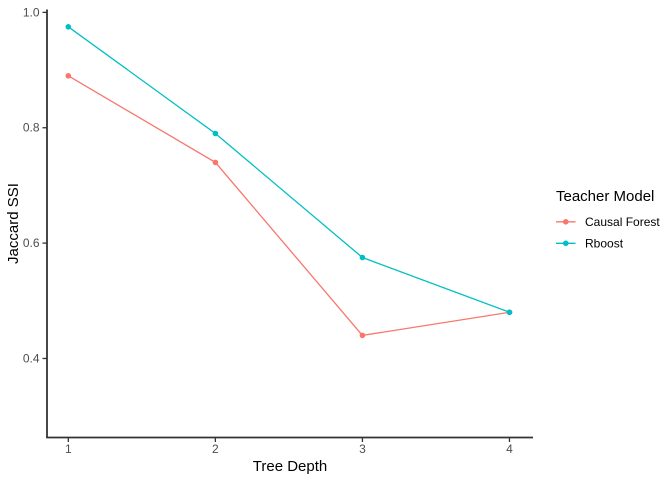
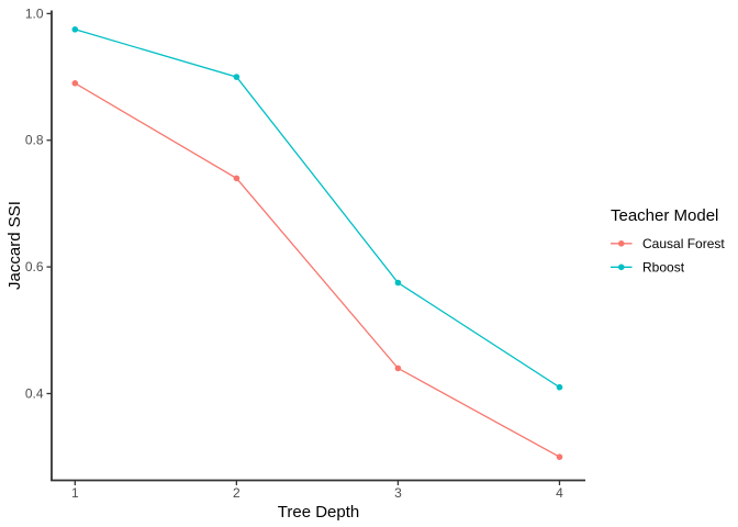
Rboost/2: 0.79 -> 0.90
Causal Forest/4: 0.48 -> 0.30
Rboost/4: 0.48 -> 0.41
